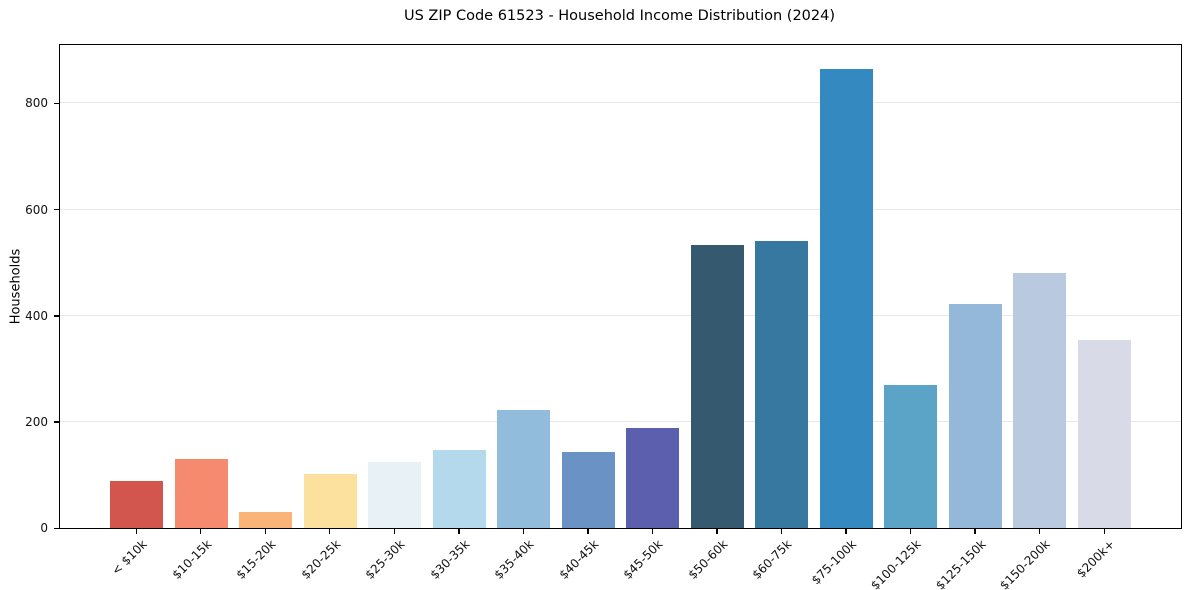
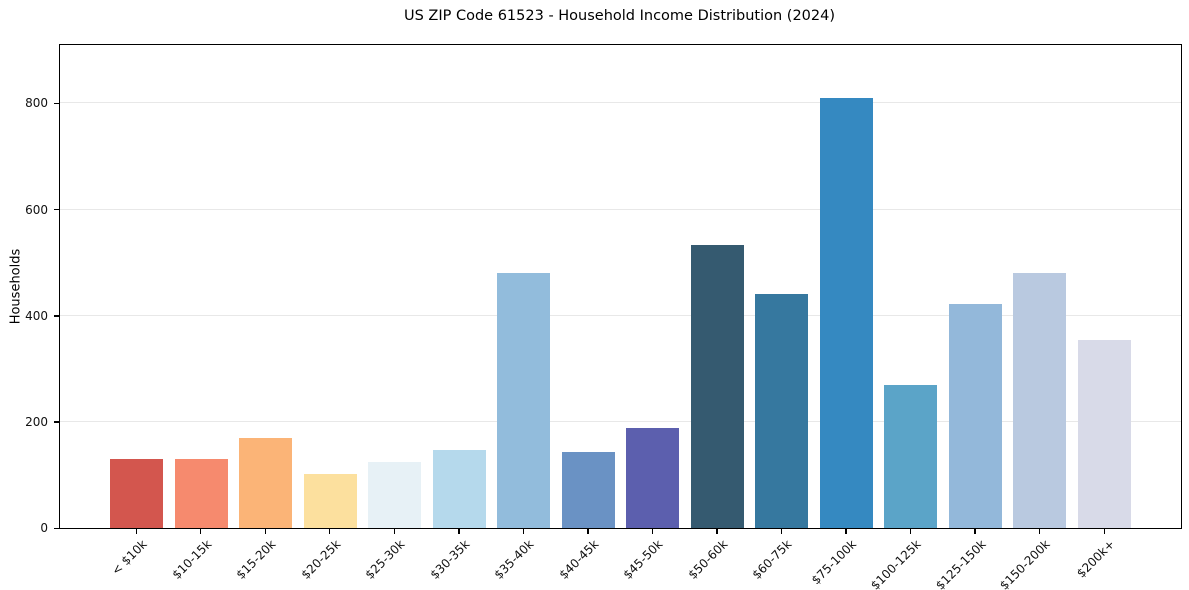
< $10k: 90 -> 130
$15-20k: 30 -> 170
$35-40k: 220 -> 480
$60-75k: 540 -> 440
$75-100k: 860 -> 810
